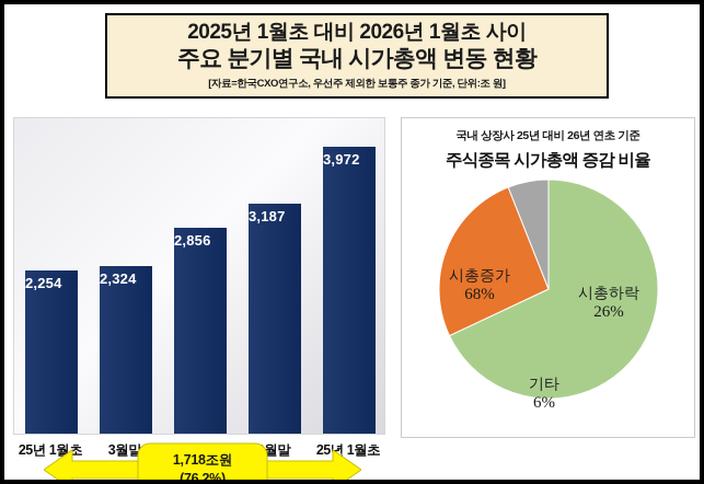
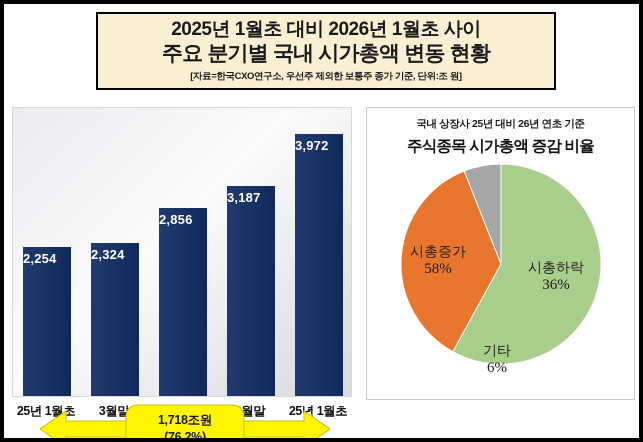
주식종목 시가총액 증감 비율/시총증가: 68% -> 58%
주식종목 시가총액 증감 비율/시총하락: 26% -> 36%
